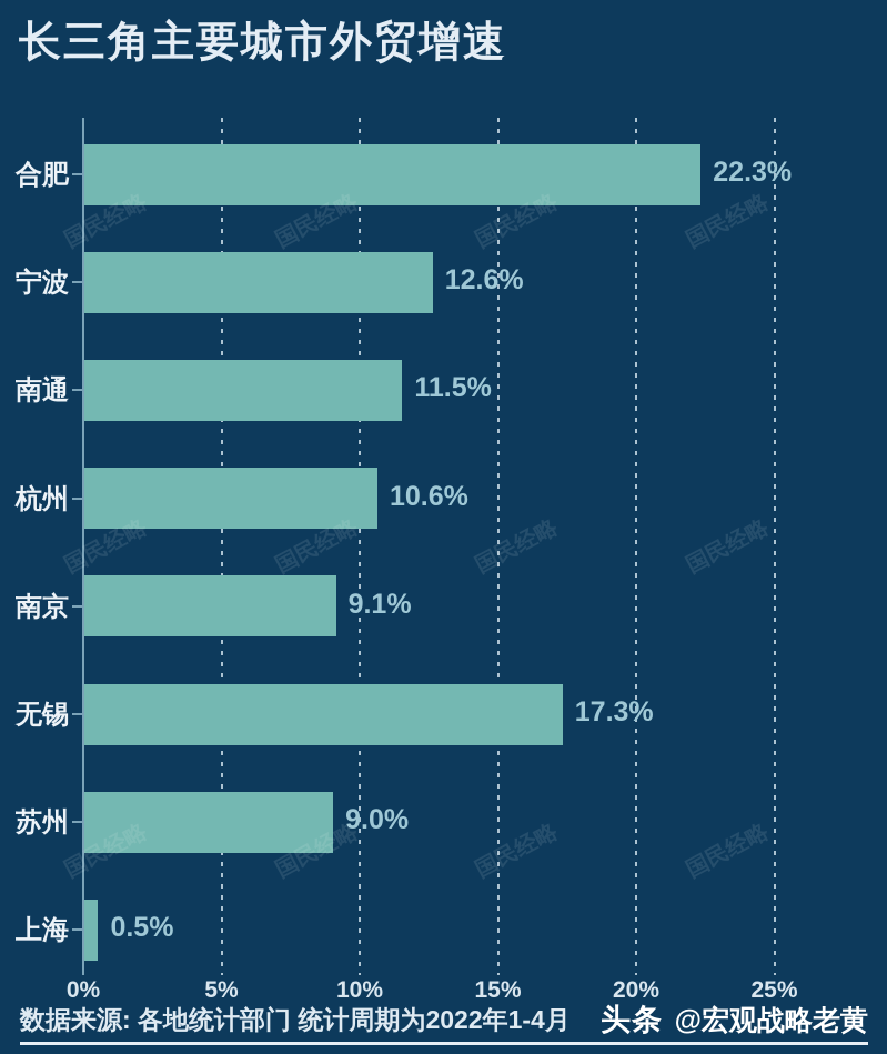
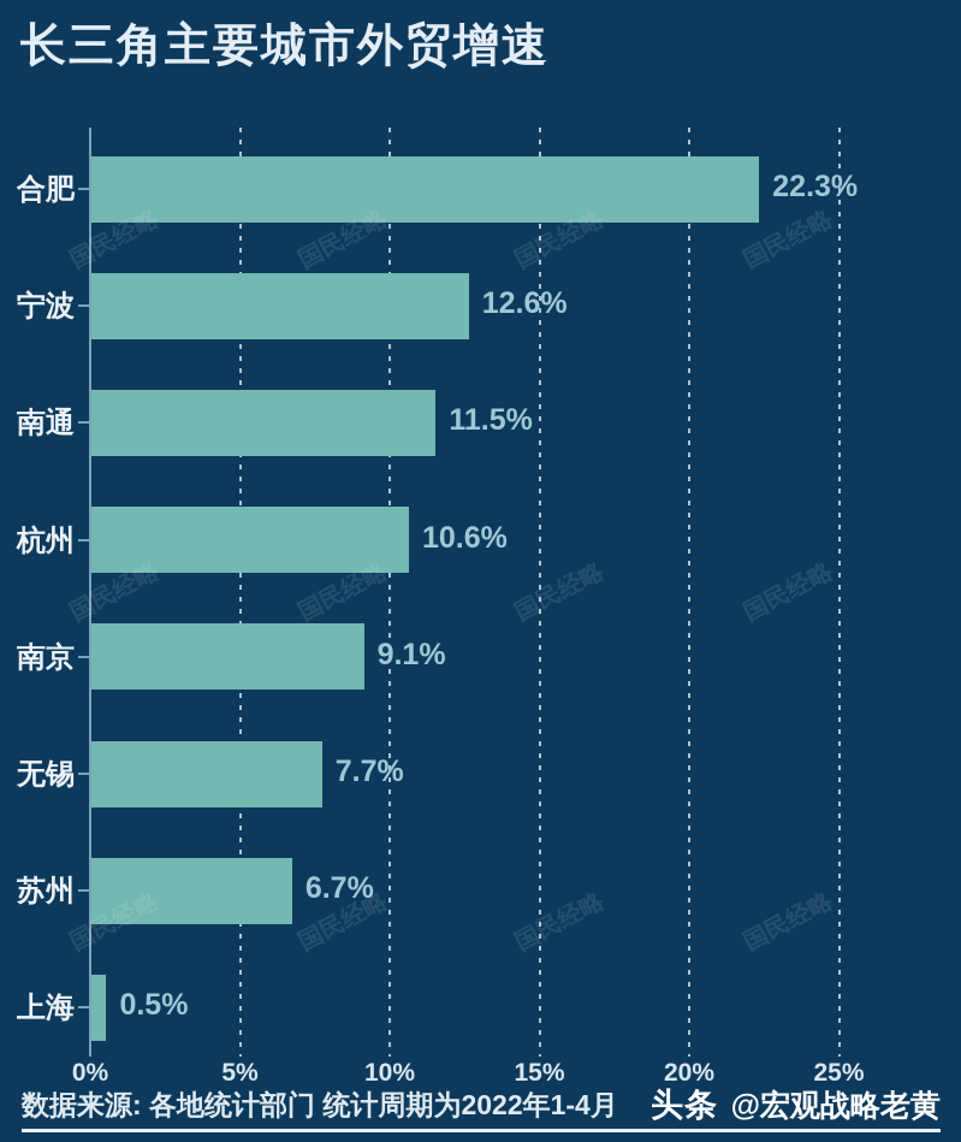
无锡: 17.3% -> 7.7%
苏州: 9.0% -> 6.7%
